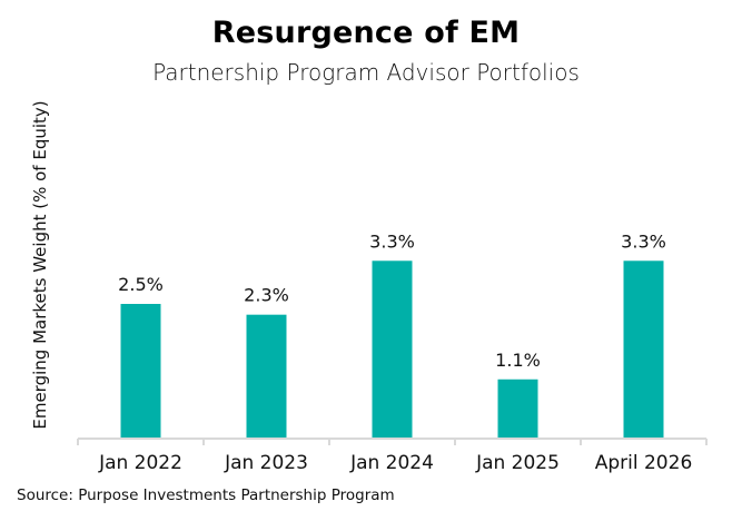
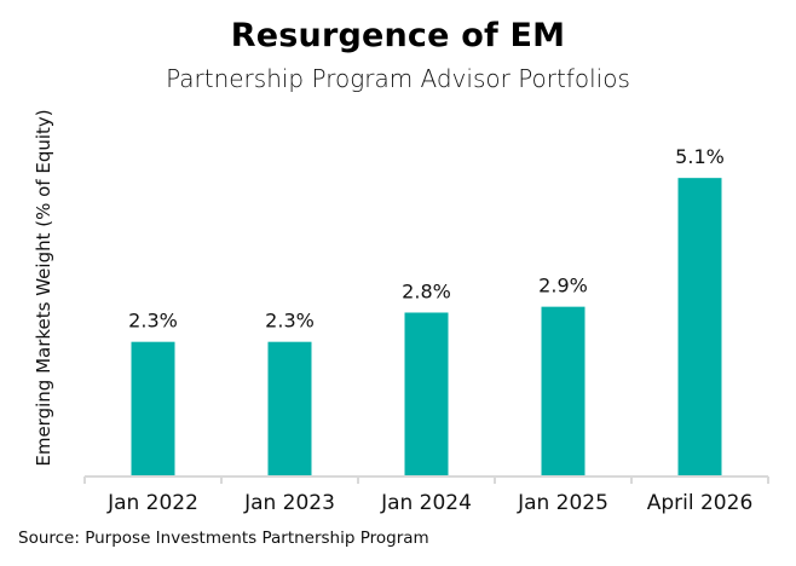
Jan 2022: 2.5% -> 2.3%
Jan 2024: 3.3% -> 2.8%
Jan 2025: 1.1% -> 2.9%
April 2026: 3.3% -> 5.1%
